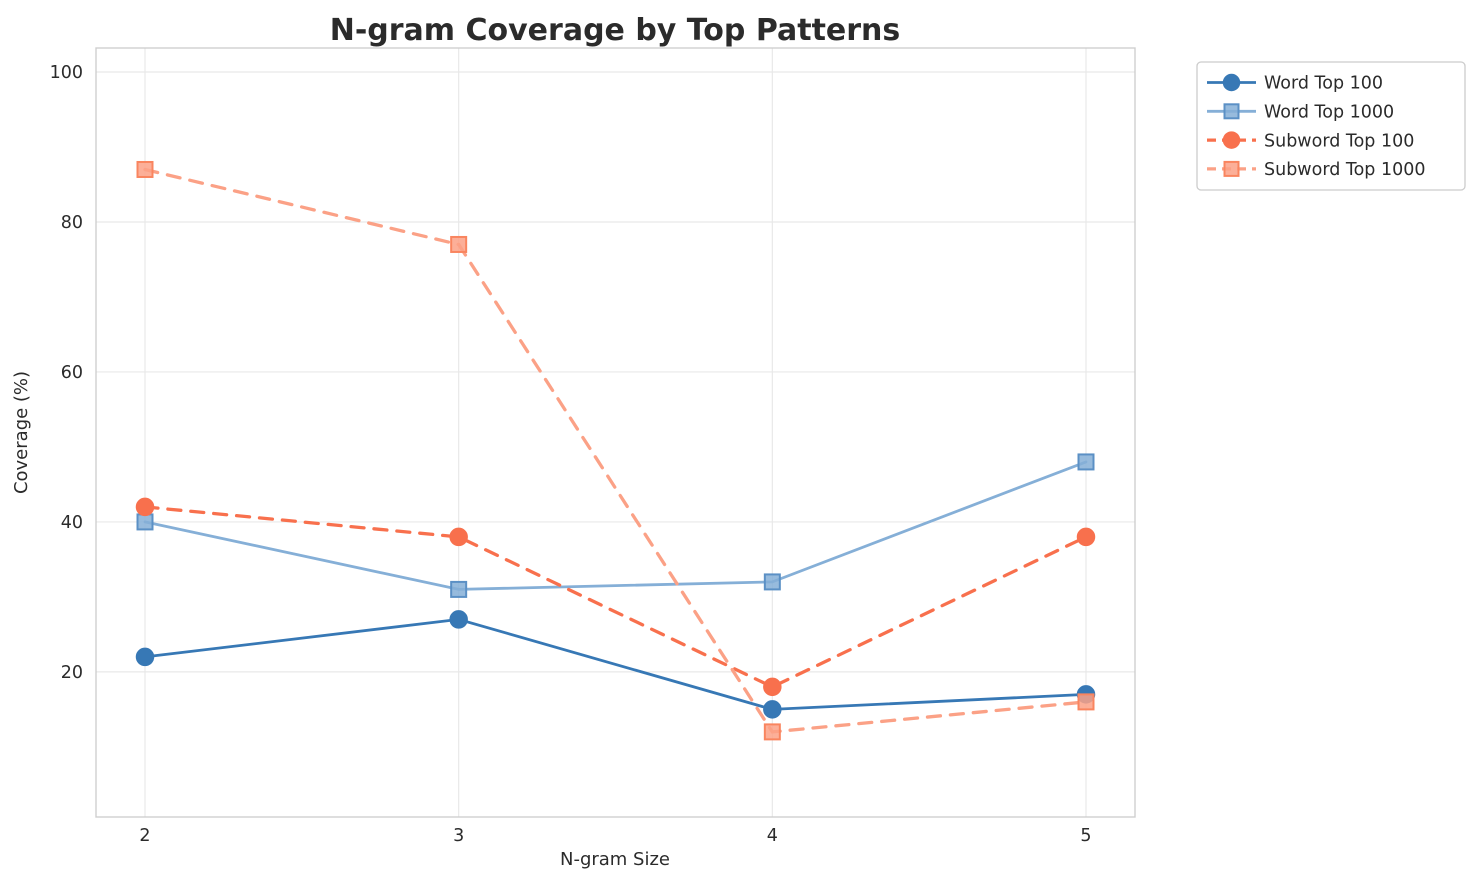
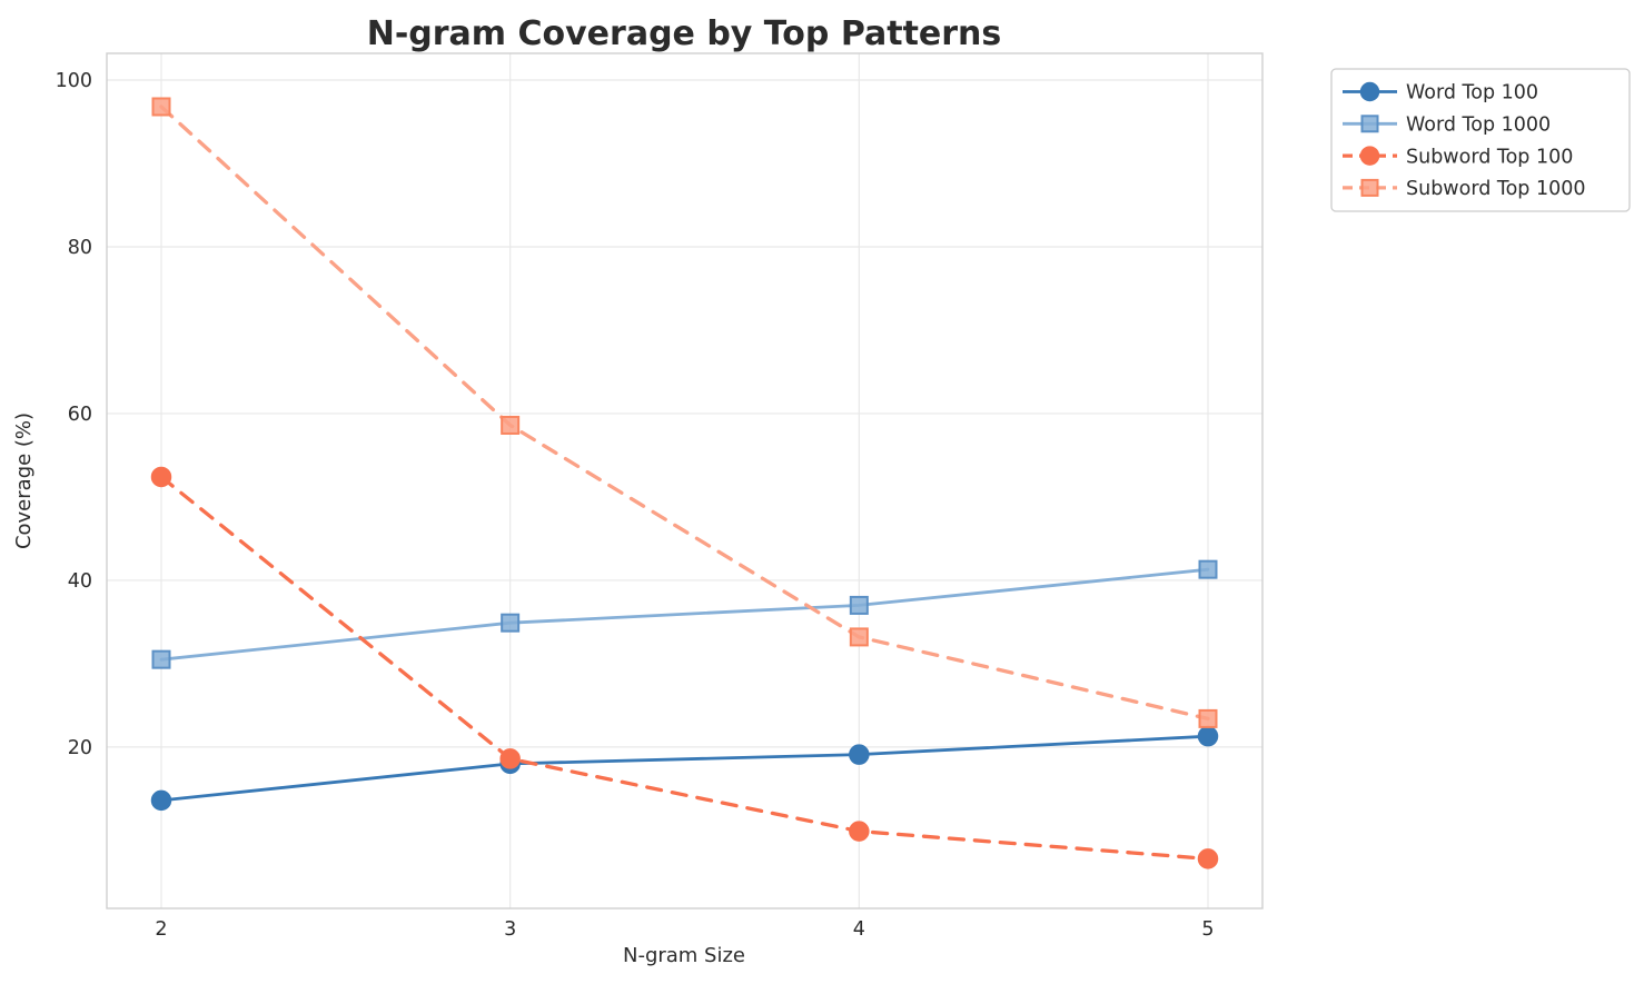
Word Top 100/2: 22 -> 14
Word Top 1000/2: 40 -> 30
Subword Top 100/2: 42 -> 52
Subword Top 1000/2: 87 -> 97
Word Top 100/3: 27 -> 18
Word Top 1000/3: 31 -> 35
Subword Top 100/3: 38 -> 19
Subword Top 1000/3: 77 -> 59
Word Top 100/4: 15 -> 19
Word Top 1000/4: 32 -> 37
Subword Top 100/4: 18 -> 10
Subword Top 1000/4: 12 -> 33
Word Top 100/5: 17 -> 21
Word Top 1000/5: 48 -> 41
Subword Top 100/5: 38 -> 7
Subword Top 1000/5: 16 -> 23
